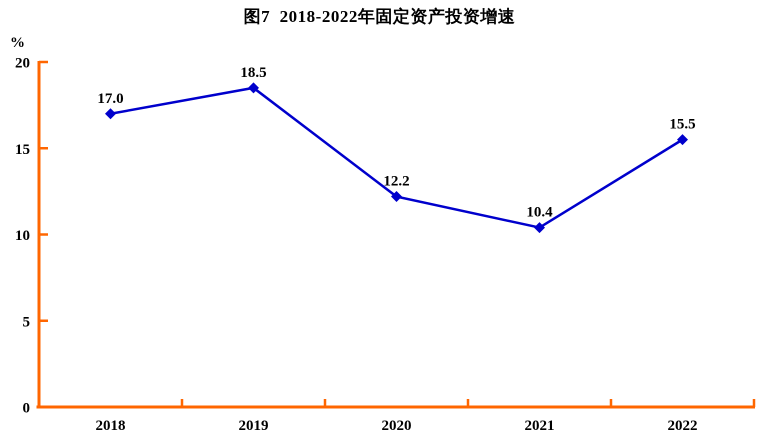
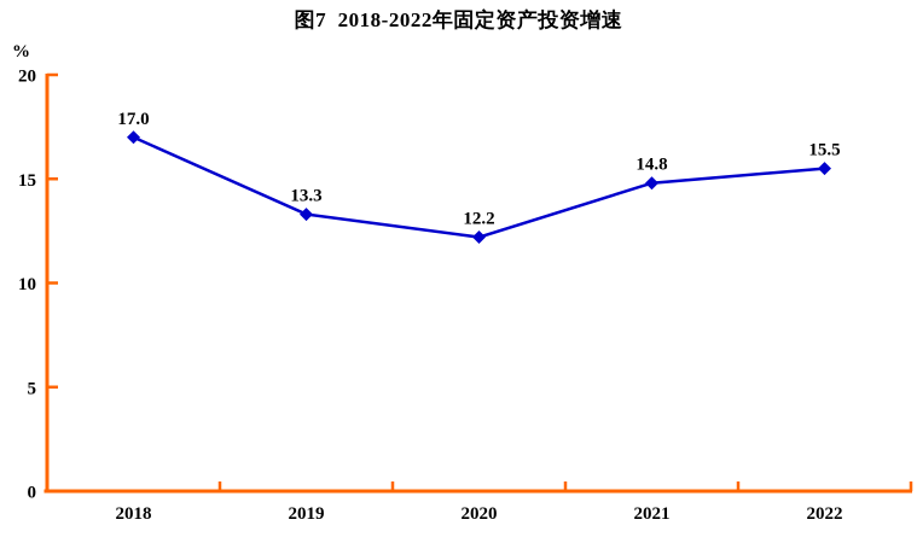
2019: 18.5 -> 13.3
2021: 10.4 -> 14.8
